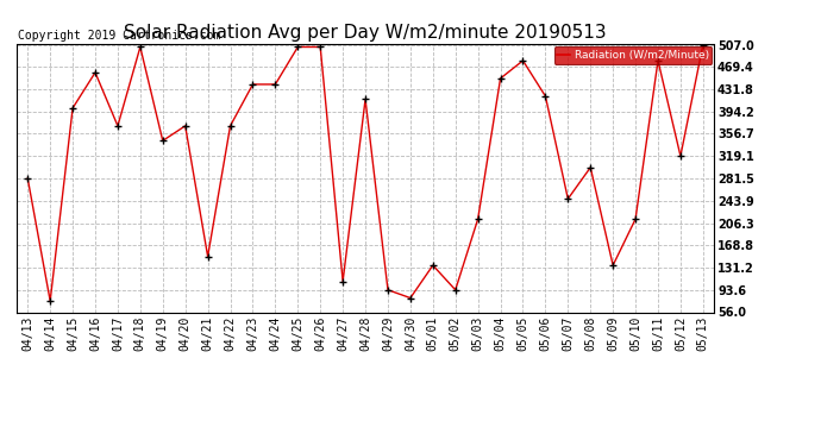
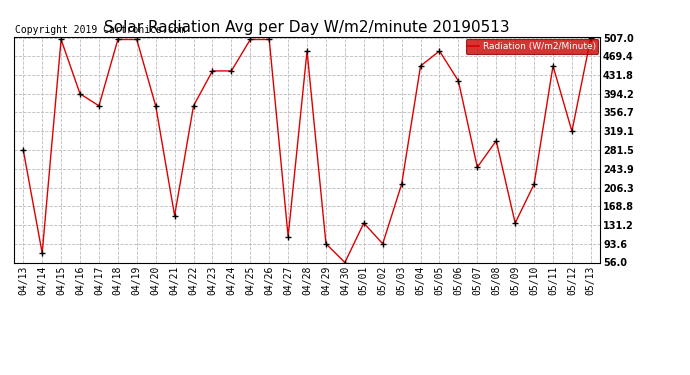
04/15: 400 -> 503
04/16: 460 -> 394
04/19: 345 -> 503
04/28: 415 -> 480
04/30: 80 -> 56
05/11: 480 -> 450
